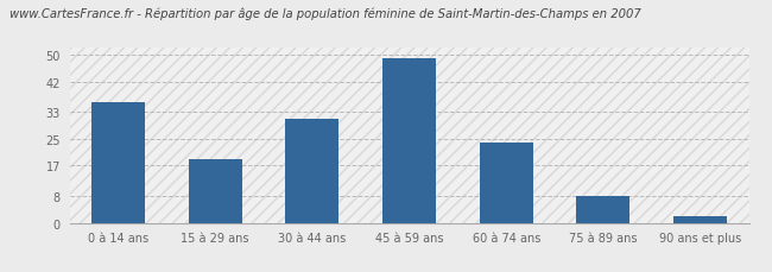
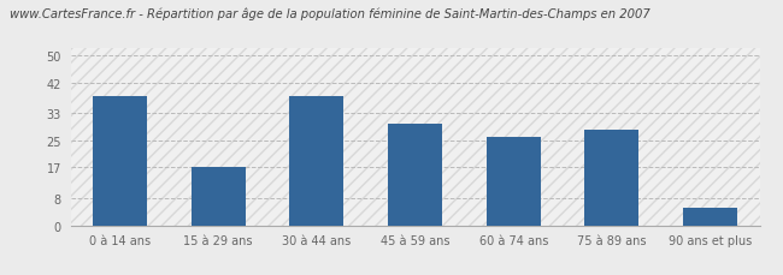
0 à 14 ans: 36 -> 38
15 à 29 ans: 19 -> 17
30 à 44 ans: 31 -> 38
45 à 59 ans: 49 -> 30
60 à 74 ans: 24 -> 26
75 à 89 ans: 8 -> 28
90 ans et plus: 2 -> 5
